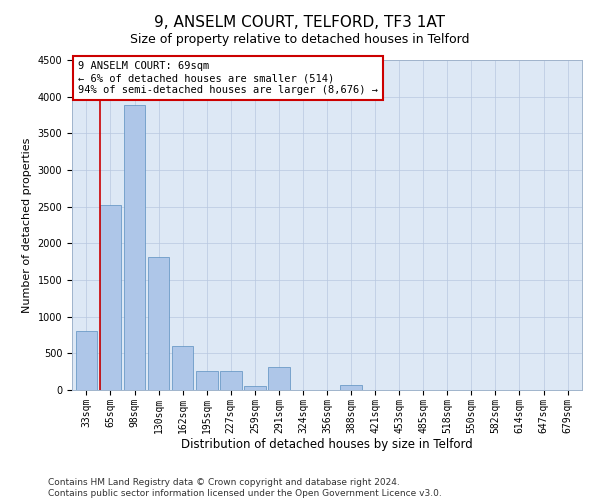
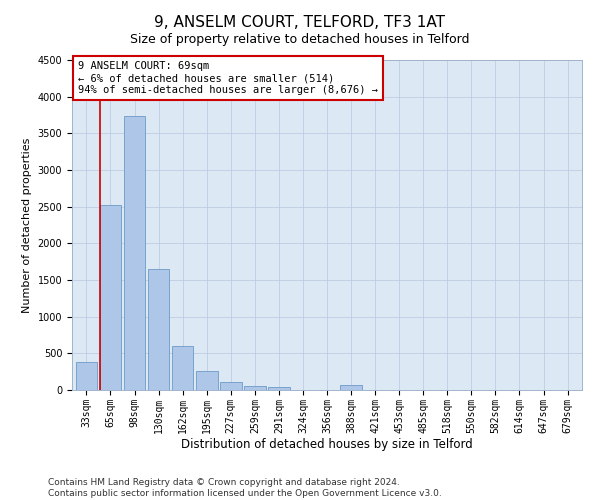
33sqm: 800 -> 380
98sqm: 3880 -> 3730
130sqm: 1820 -> 1650
227sqm: 260 -> 100
291sqm: 320 -> 40
